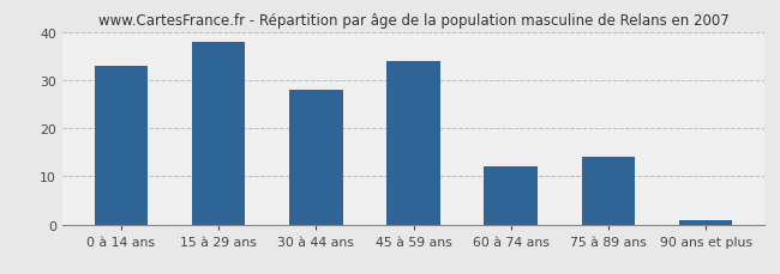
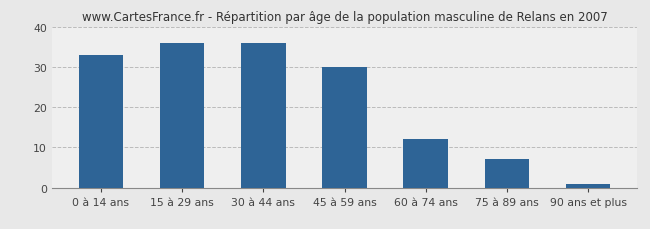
15 à 29 ans: 38 -> 36
30 à 44 ans: 28 -> 36
45 à 59 ans: 34 -> 30
75 à 89 ans: 14 -> 7
